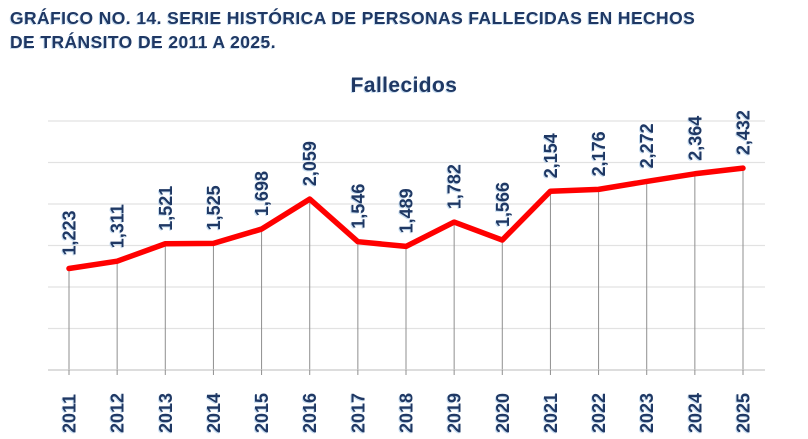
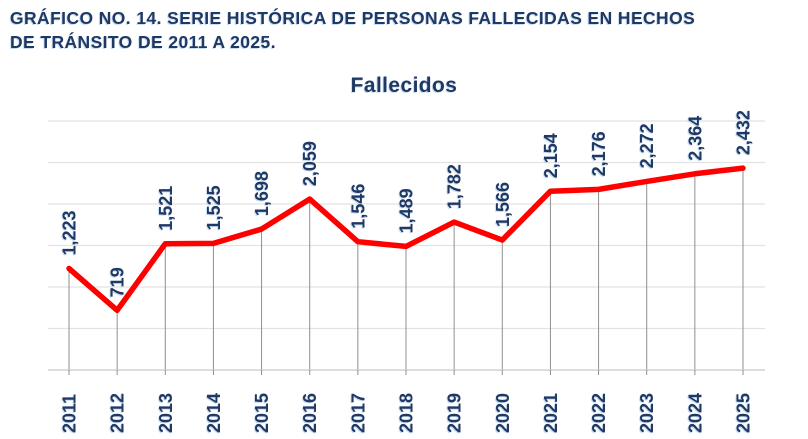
2012: 1,311 -> 719
